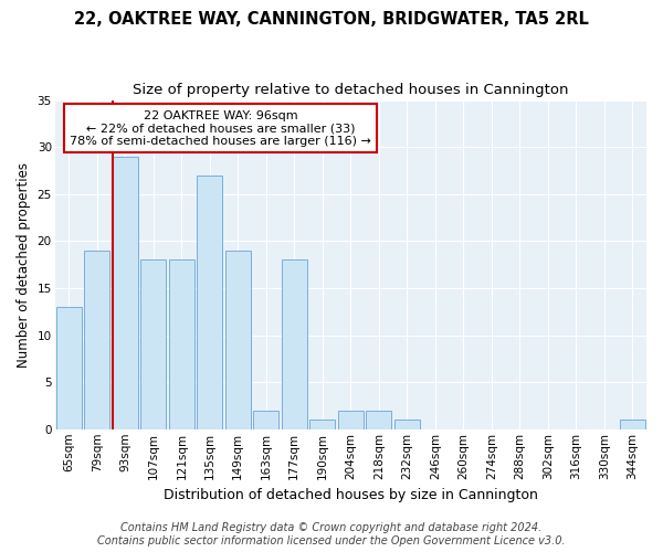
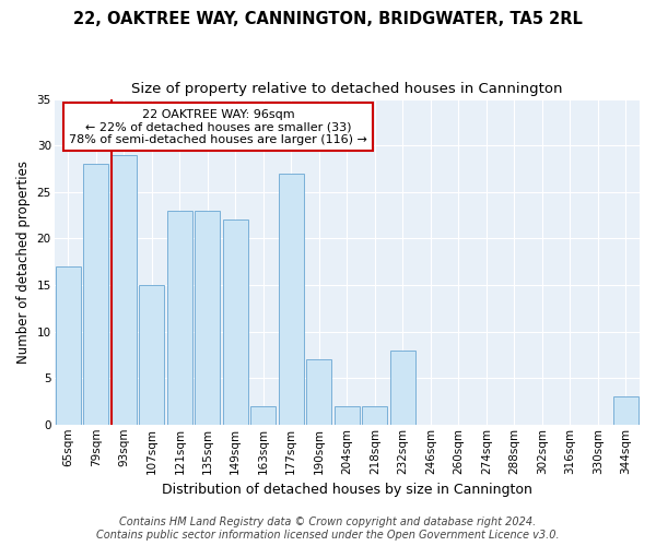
65sqm: 13 -> 17
79sqm: 19 -> 28
107sqm: 18 -> 15
121sqm: 18 -> 23
135sqm: 27 -> 23
149sqm: 19 -> 22
177sqm: 18 -> 27
190sqm: 1 -> 7
232sqm: 1 -> 8
344sqm: 1 -> 3
